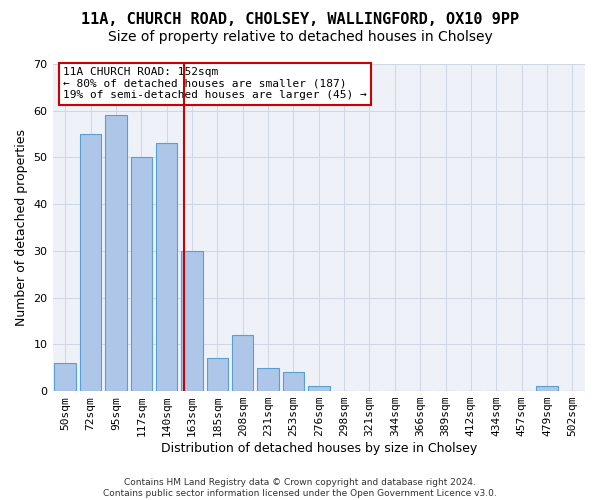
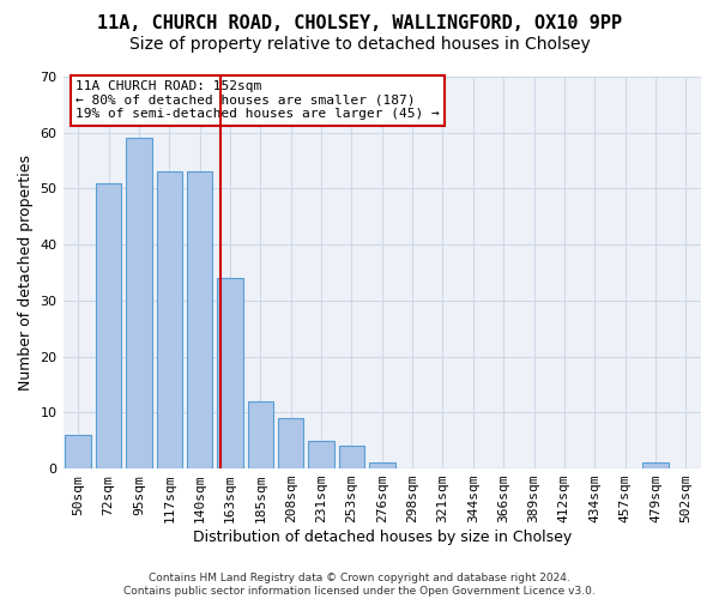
72sqm: 55 -> 51
117sqm: 50 -> 53
163sqm: 30 -> 34
185sqm: 7 -> 12
208sqm: 12 -> 9
